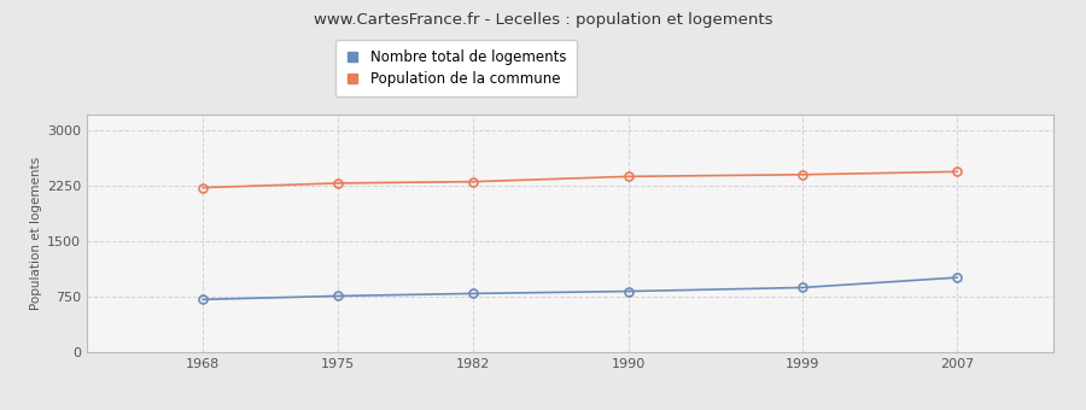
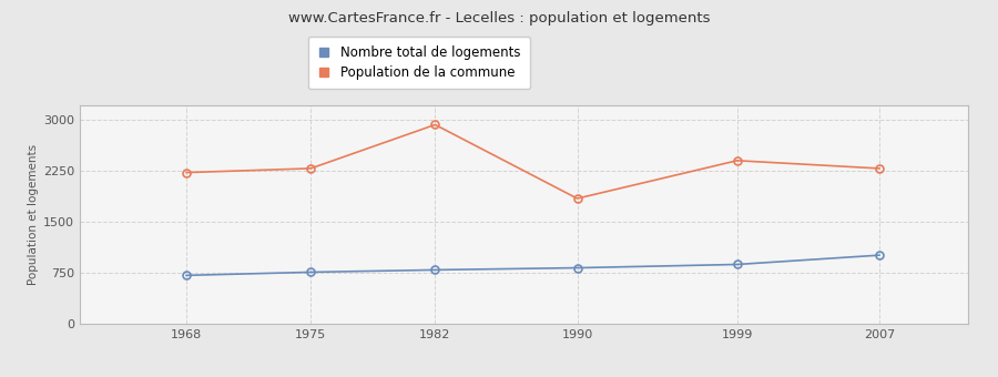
Population de la commune/1982: 2300 -> 2920
Population de la commune/1990: 2370 -> 1840
Population de la commune/2007: 2440 -> 2280
